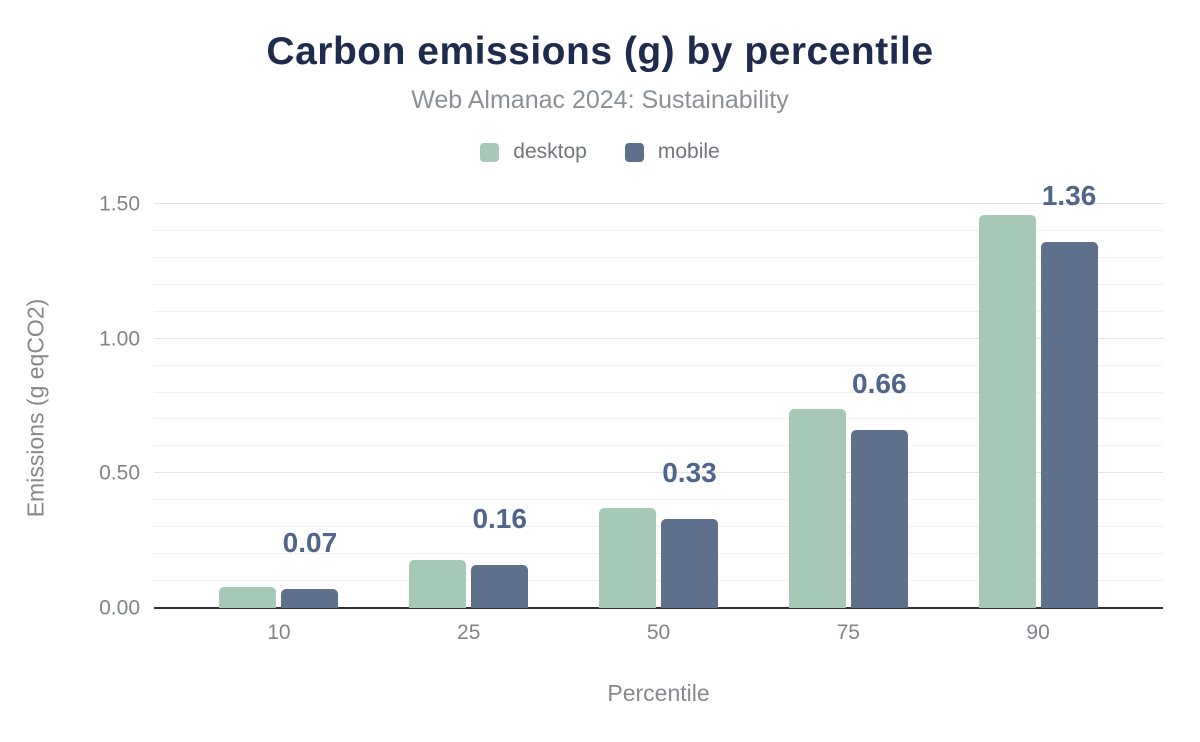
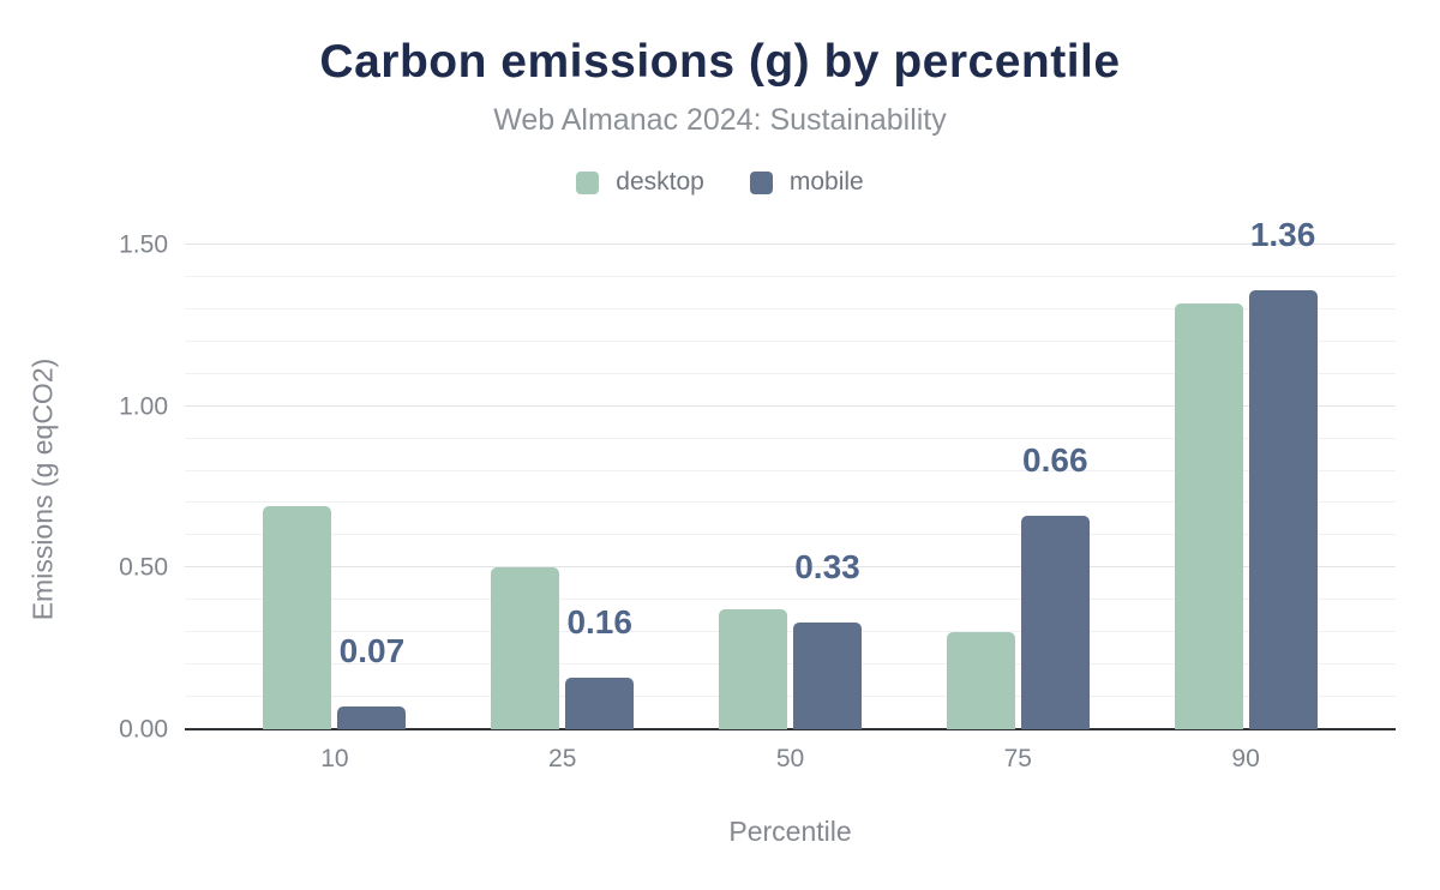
desktop/10: 0.08 -> 0.69
desktop/25: 0.18 -> 0.50
desktop/75: 0.74 -> 0.30
desktop/90: 1.46 -> 1.32
